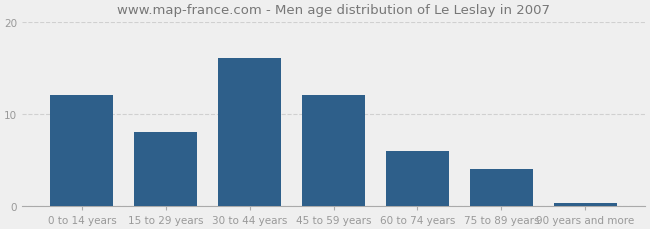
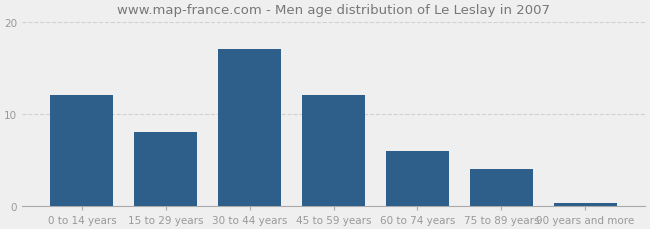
30 to 44 years: 16.0 -> 17.0
